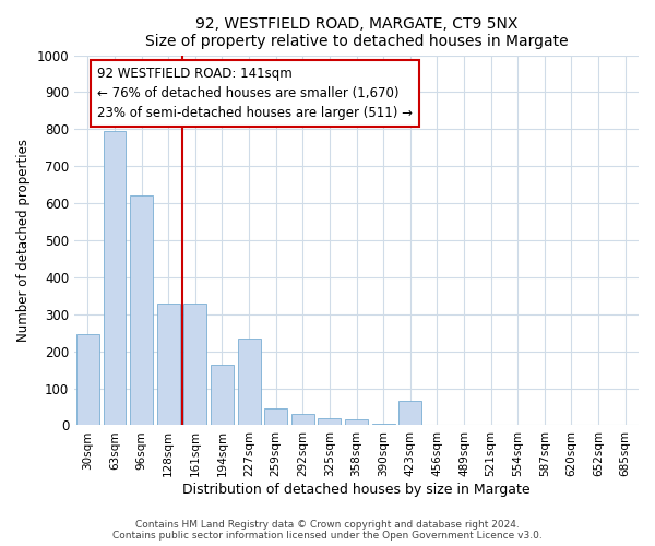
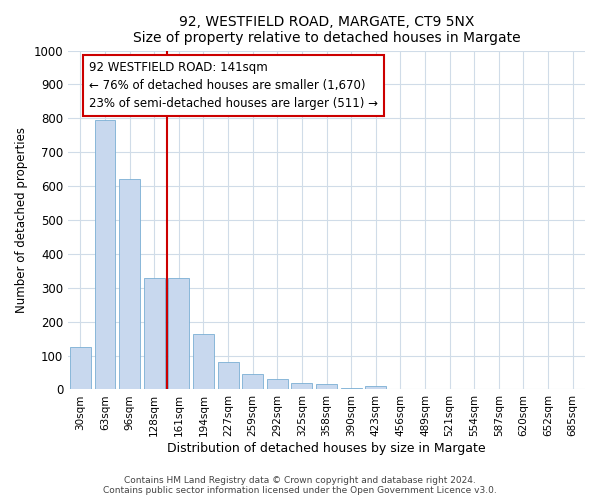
30sqm: 245 -> 125
227sqm: 235 -> 80
423sqm: 65 -> 10
